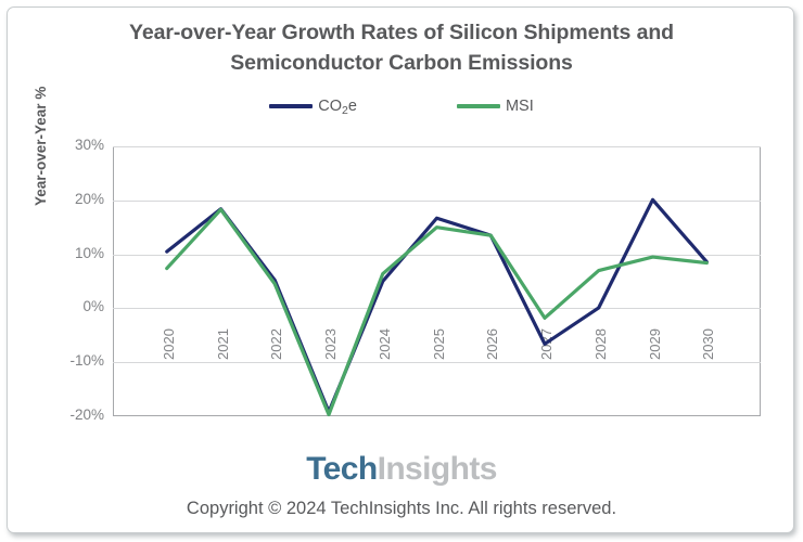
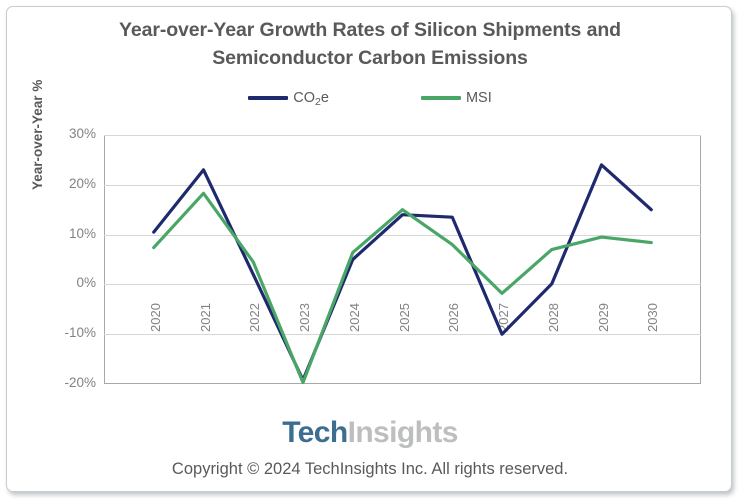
CO2e/2021: 18% -> 23%
CO2e/2022: 5% -> 2%
CO2e/2025: 17% -> 14%
MSI/2026: 14% -> 8%
CO2e/2027: -7% -> -10%
CO2e/2029: 20% -> 24%
CO2e/2030: 9% -> 15%
